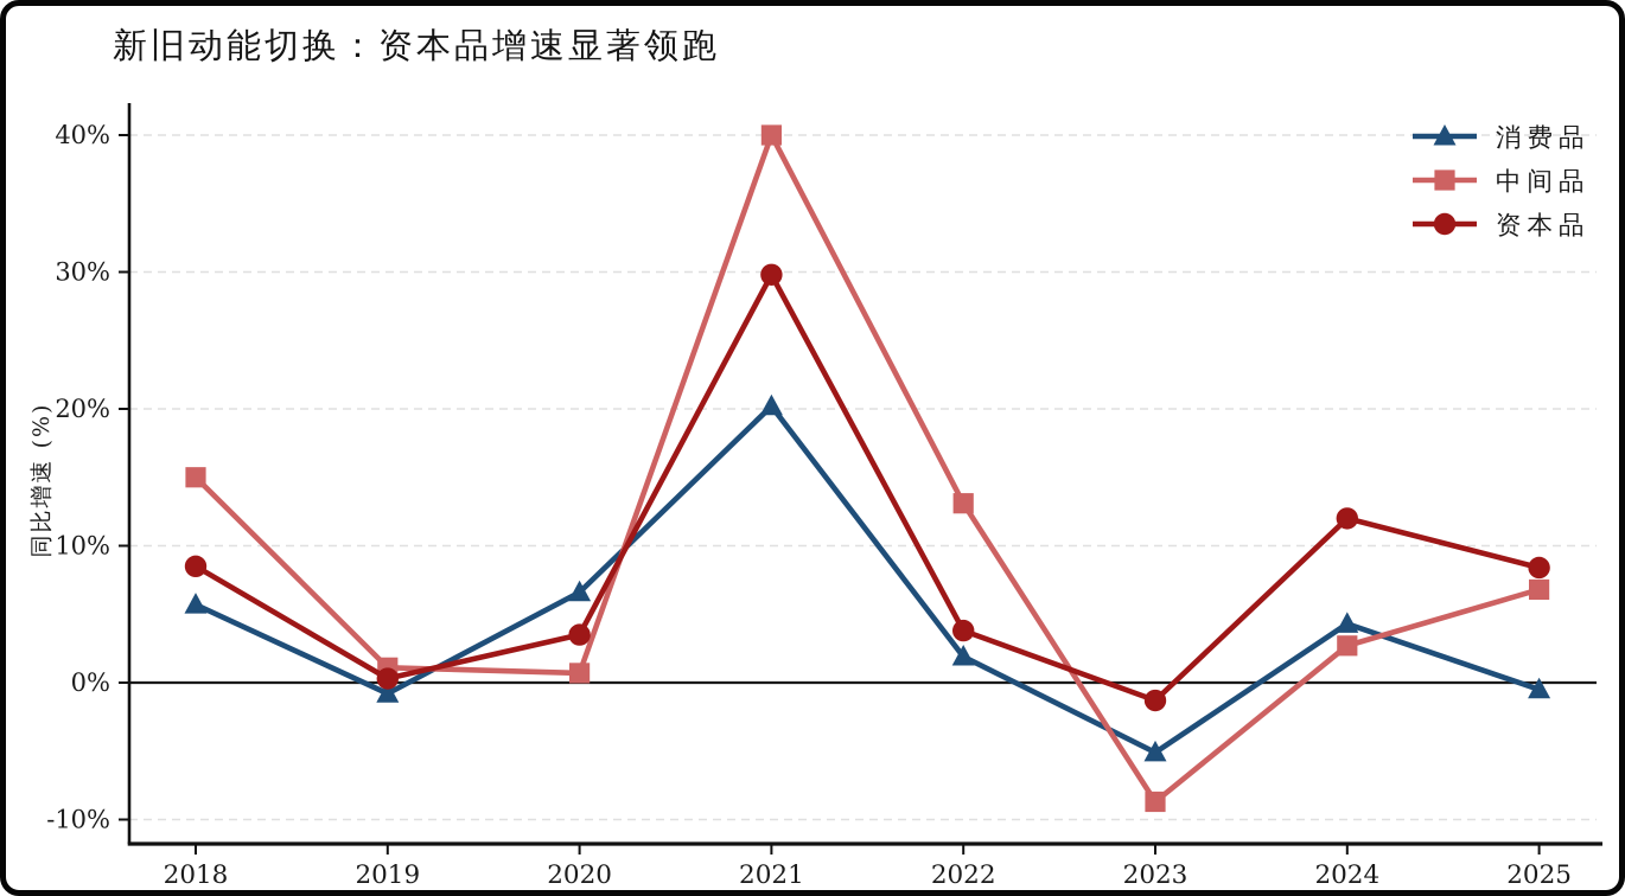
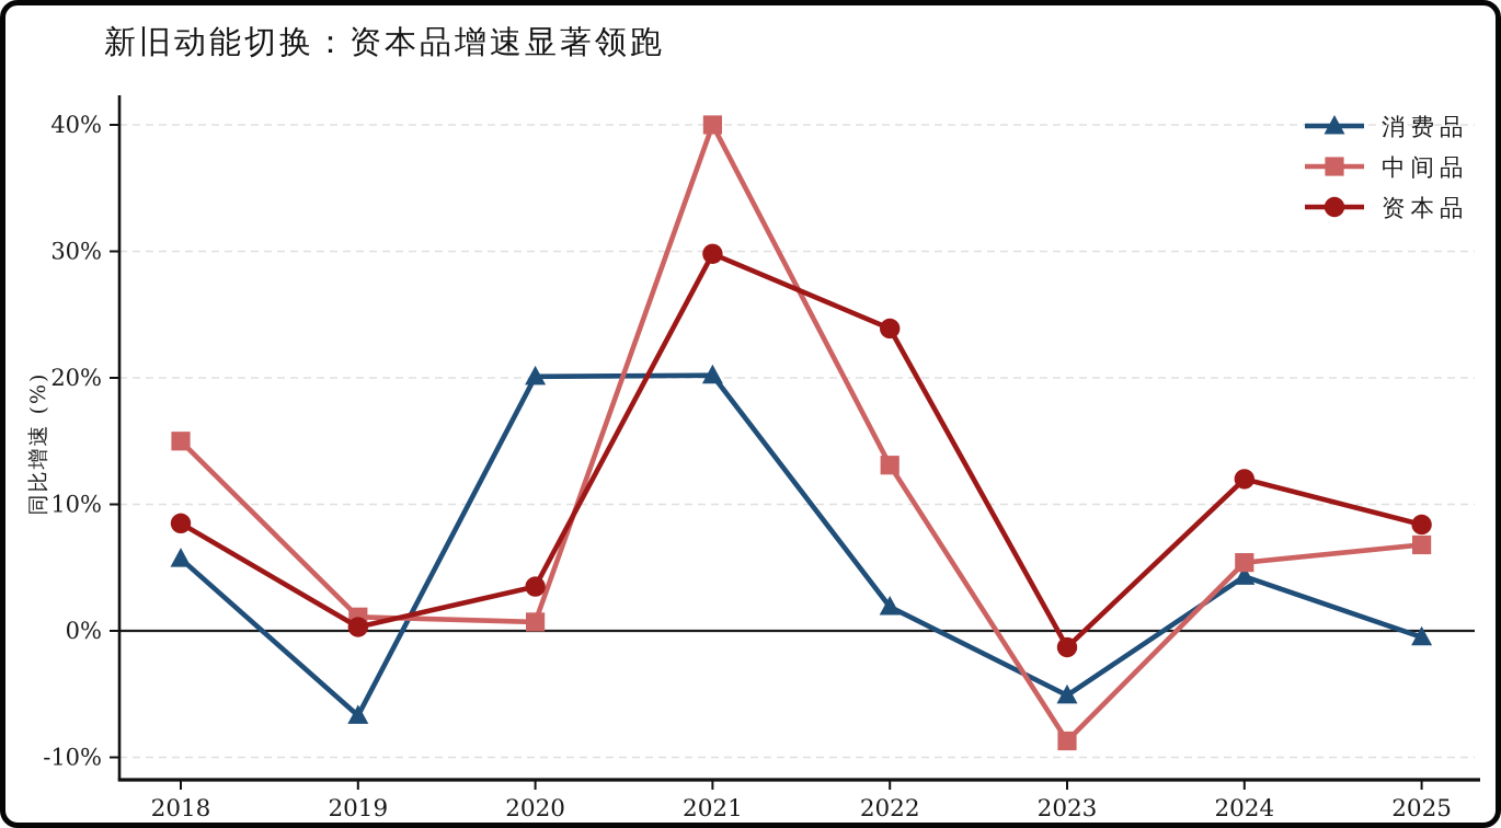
消费品/2019: -0.8% -> -6.7%
消费品/2020: 6.6% -> 20.1%
资本品/2022: 3.8% -> 23.9%
中间品/2024: 2.7% -> 5.4%
